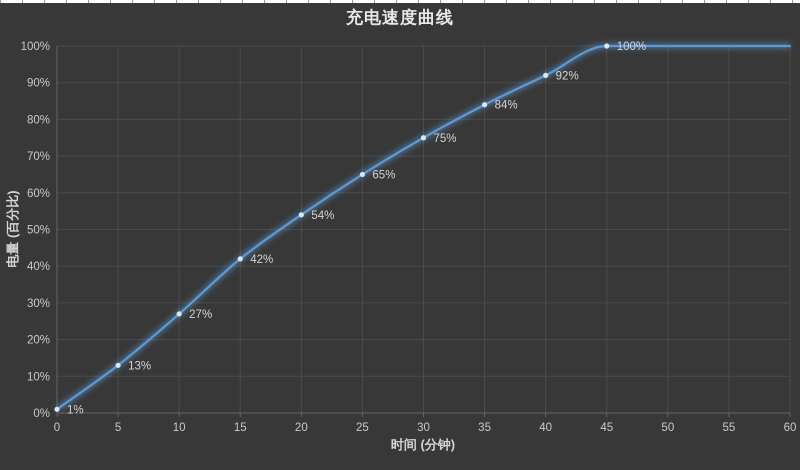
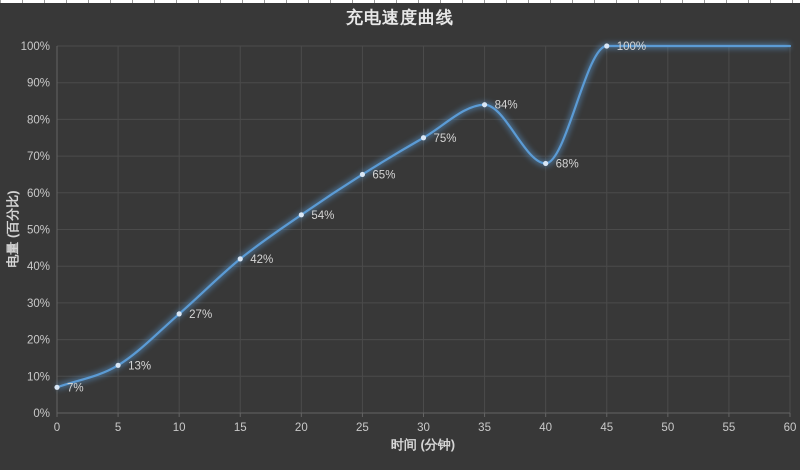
0: 1% -> 7%
40: 92% -> 68%
